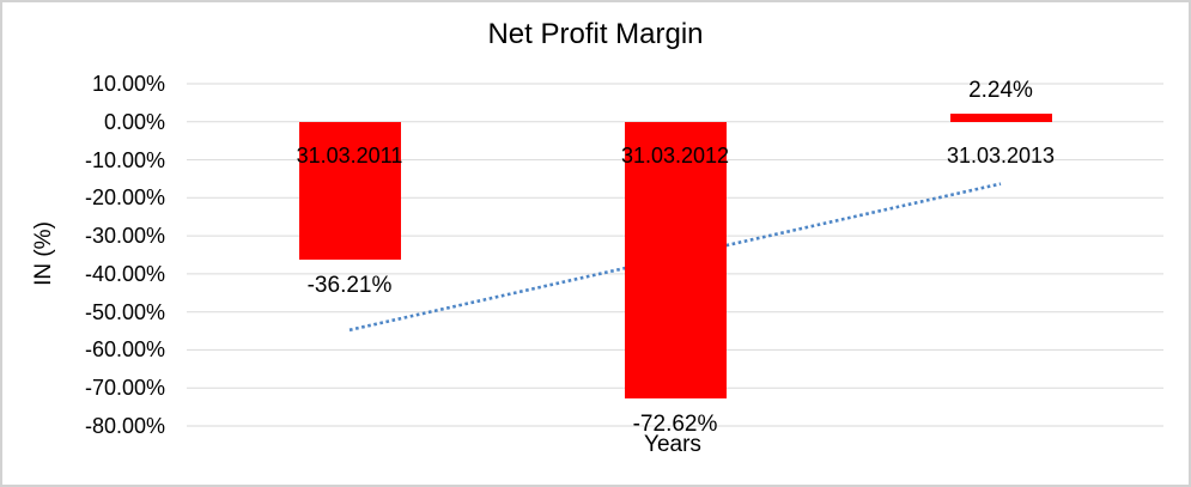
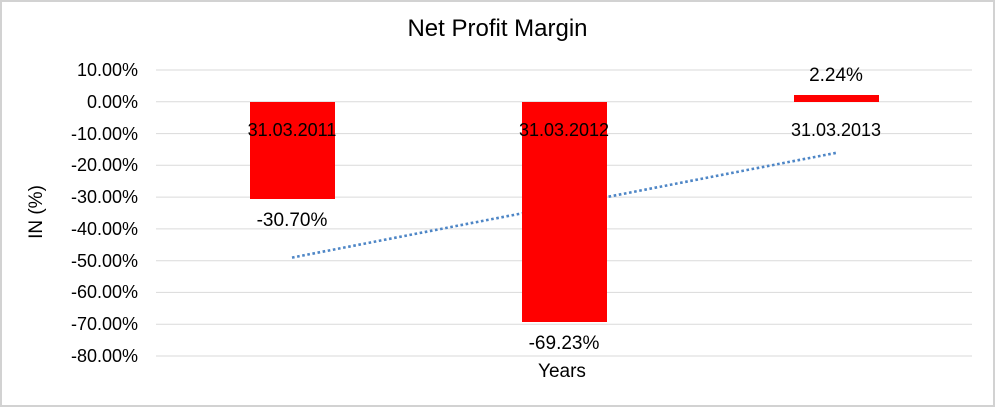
31.03.2011: -36.21% -> -30.70%
31.03.2012: -72.62% -> -69.23%
